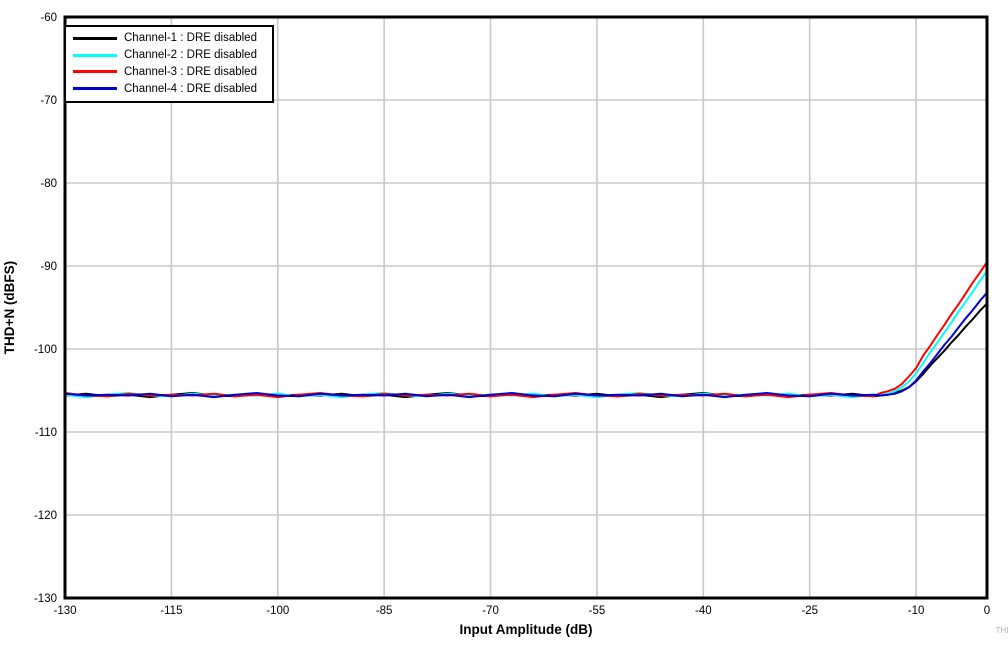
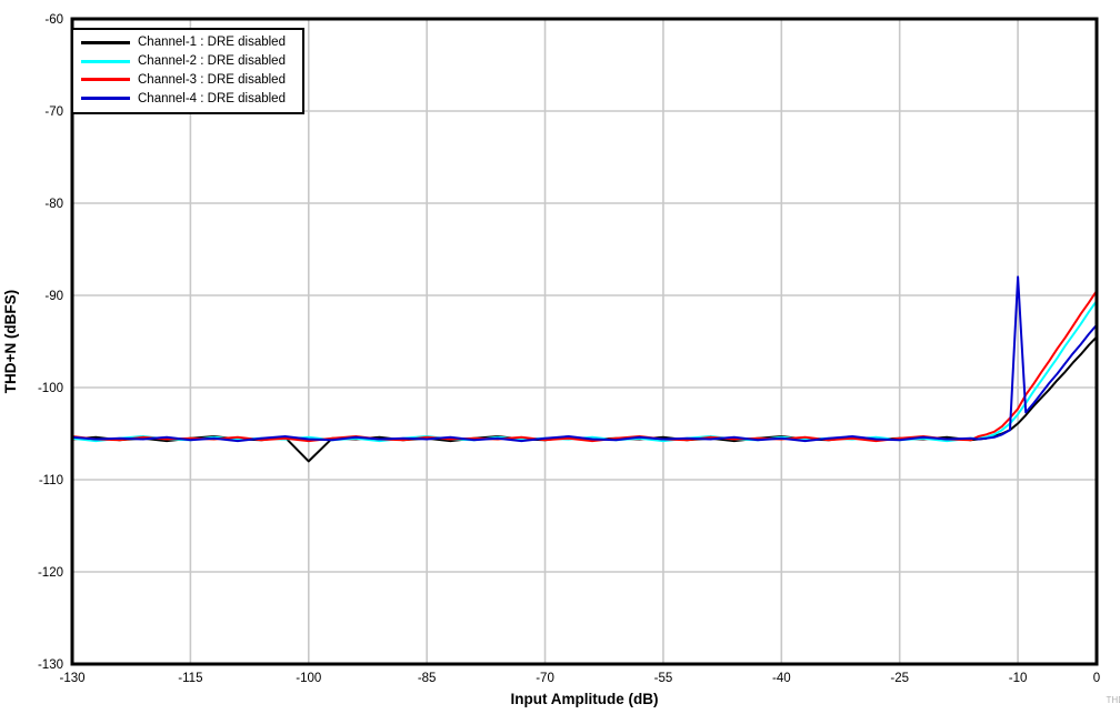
Channel-1 : DRE disabled/-100: -106 -> -108
Channel-4 : DRE disabled/-10: -104 -> -88
